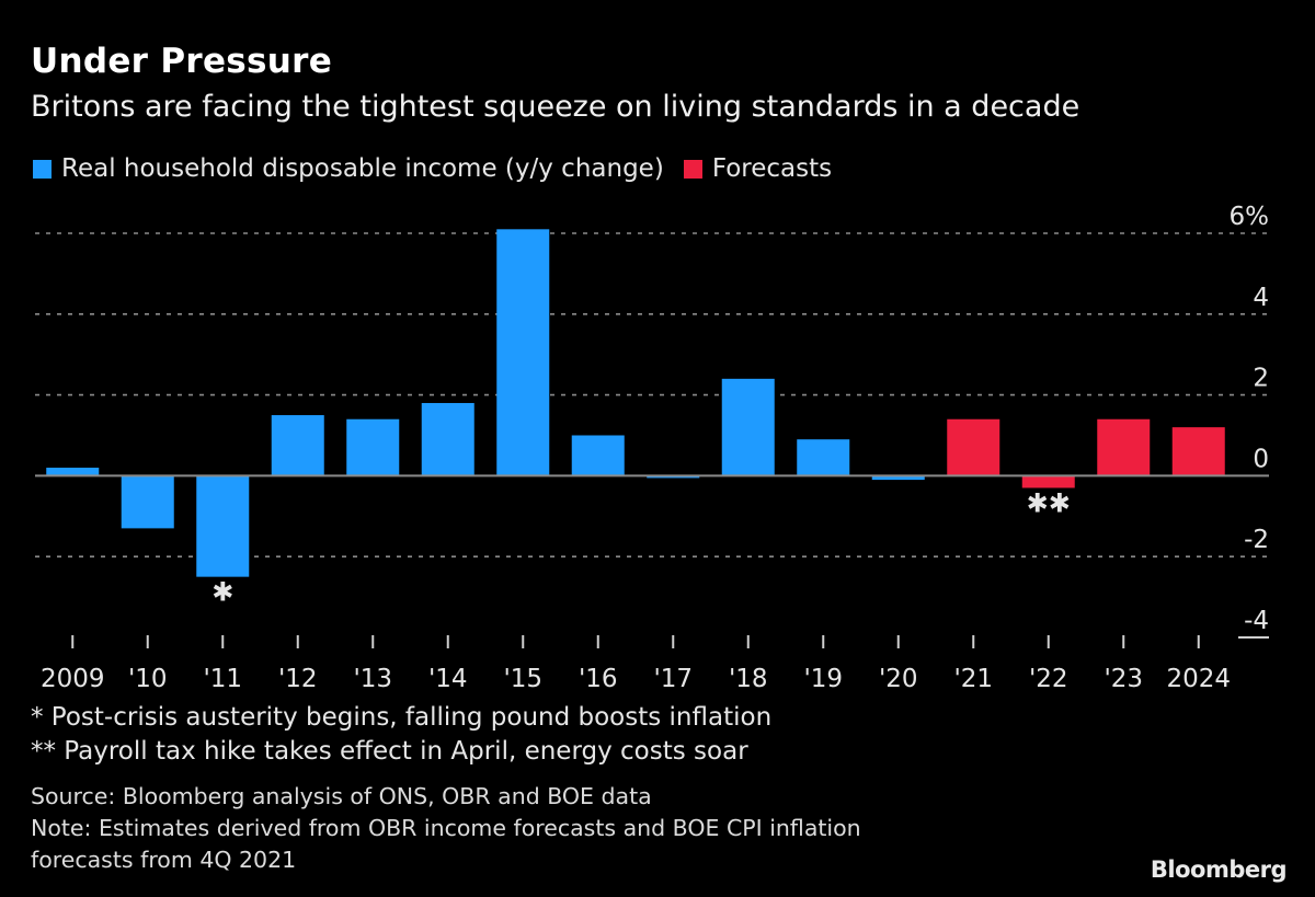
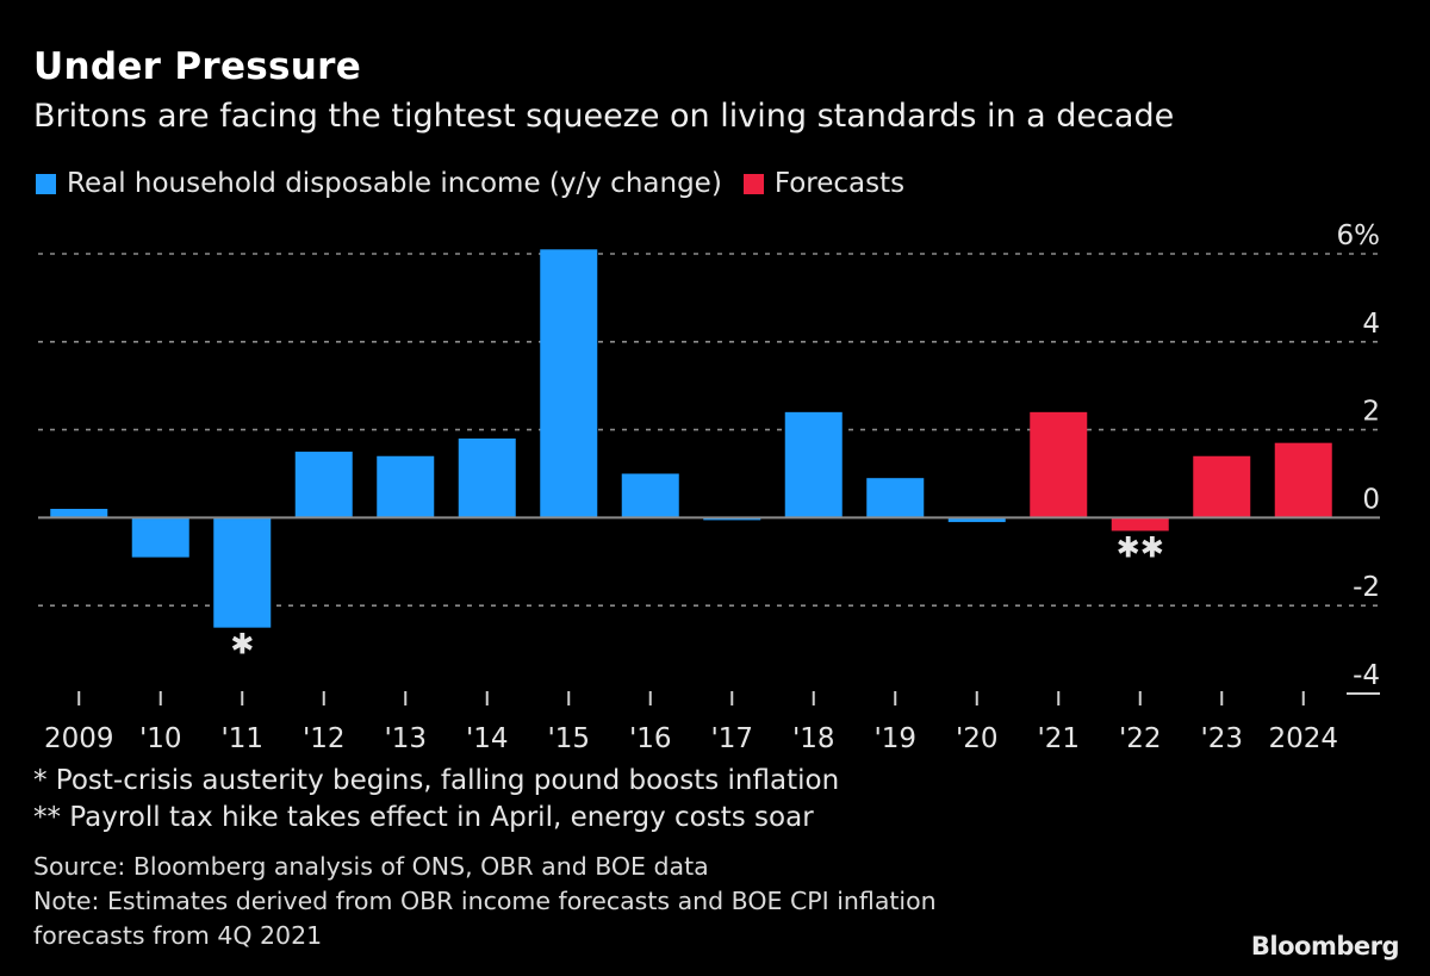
Real household disposable income (y/y change)/'10: -1.3% -> -0.9%
Forecasts/'21: 1.4% -> 2.4%
Forecasts/2024: 1.2% -> 1.7%
